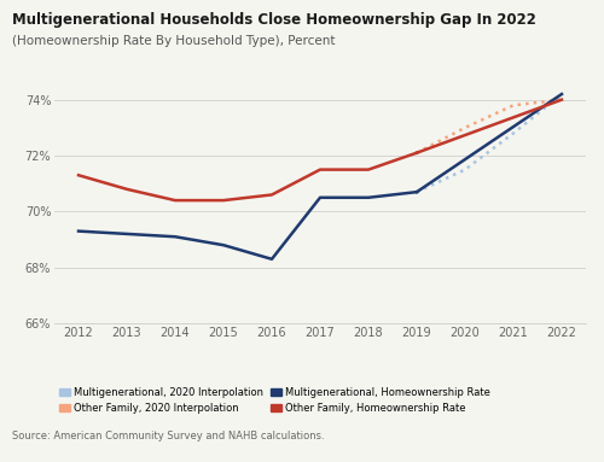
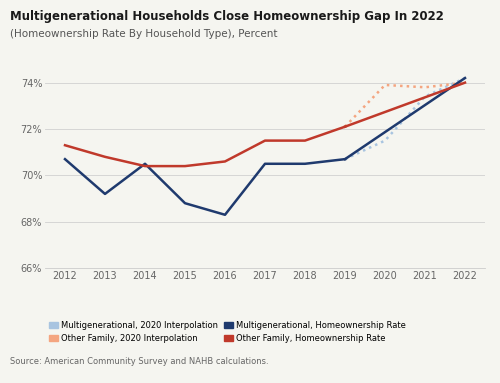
Multigenerational, Homeownership Rate/2012: 69.3% -> 70.7%
Multigenerational, Homeownership Rate/2014: 69.1% -> 70.5%
Other Family, 2020 Interpolation/2020: 73.0% -> 73.9%
Multigenerational, 2020 Interpolation/2021: 72.8% -> 73.4%
